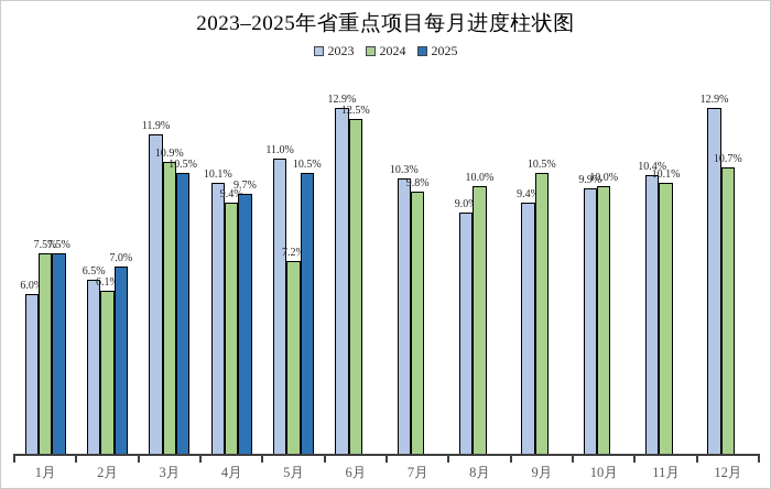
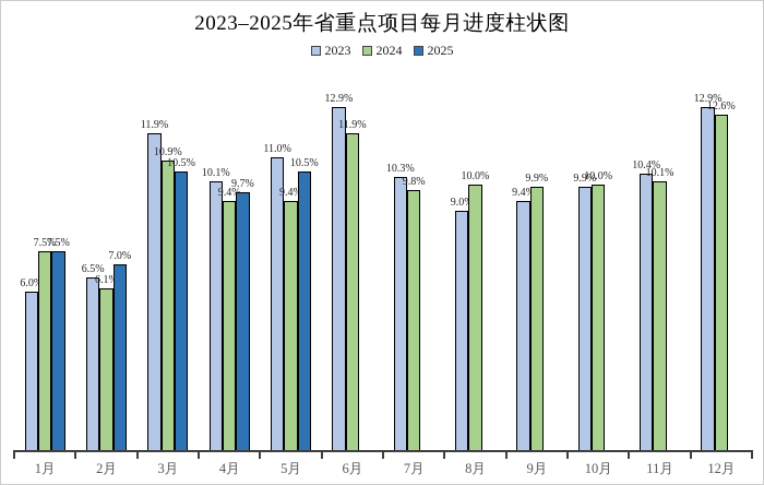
2024/5月: 7.2% -> 9.4%
2024/6月: 12.5% -> 11.9%
2024/9月: 10.5% -> 9.9%
2024/12月: 10.7% -> 12.6%
